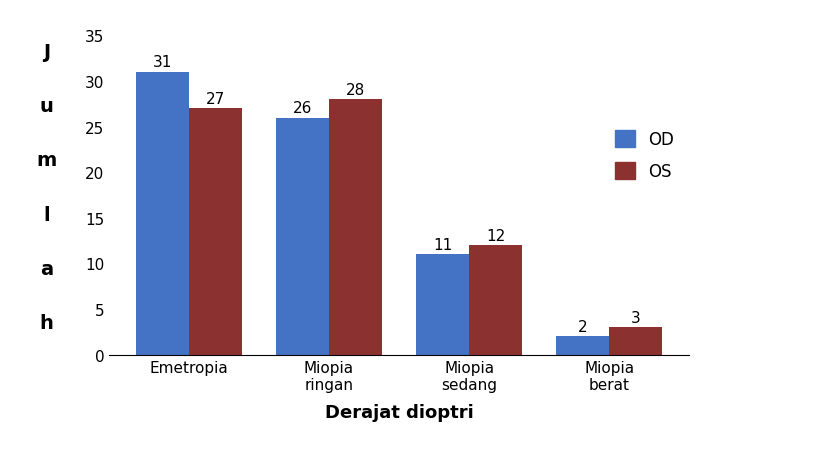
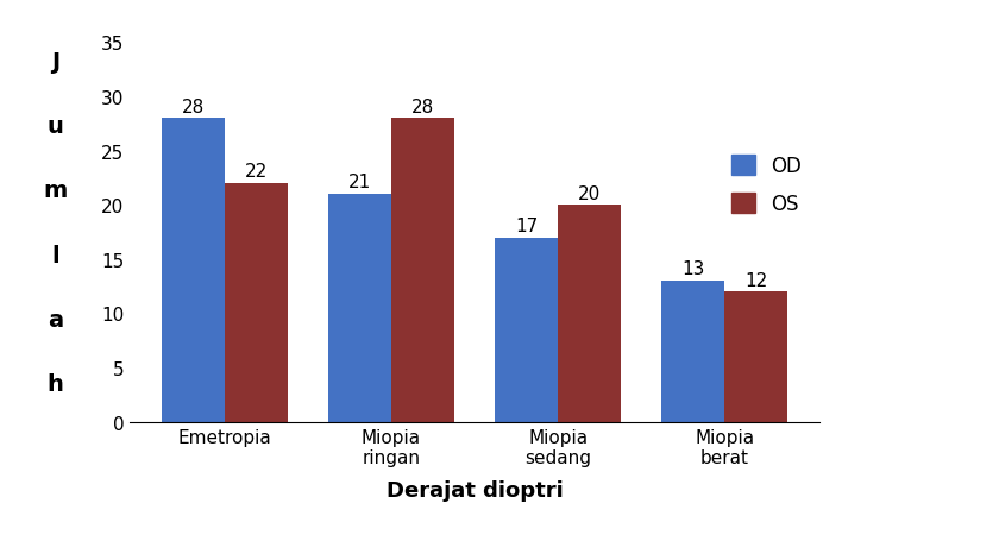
OD/Emetropia: 31 -> 28
OS/Emetropia: 27 -> 22
OD/Miopia ringan: 26 -> 21
OD/Miopia sedang: 11 -> 17
OS/Miopia sedang: 12 -> 20
OD/Miopia berat: 2 -> 13
OS/Miopia berat: 3 -> 12
